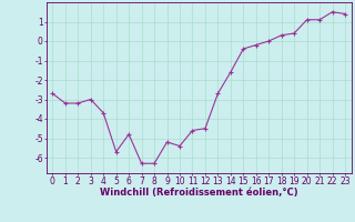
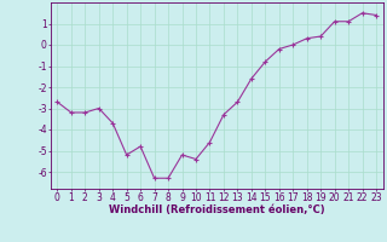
5: -5.7 -> -5.2
12: -4.5 -> -3.3
15: -0.4 -> -0.8
